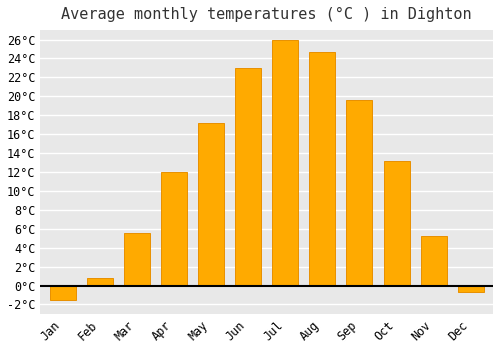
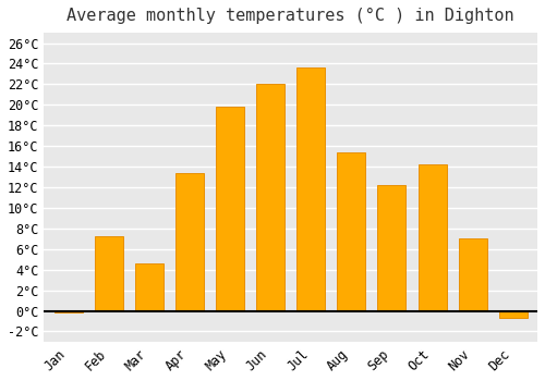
Jan: -1.5°C -> -0.2°C
Feb: 0.8°C -> 7.2°C
Mar: 5.6°C -> 4.6°C
Apr: 12.0°C -> 13.4°C
May: 17.2°C -> 19.8°C
Jun: 23.0°C -> 22.0°C
Jul: 25.9°C -> 23.6°C
Aug: 24.7°C -> 15.4°C
Sep: 19.6°C -> 12.2°C
Oct: 13.2°C -> 14.2°C
Nov: 5.2°C -> 7.0°C
